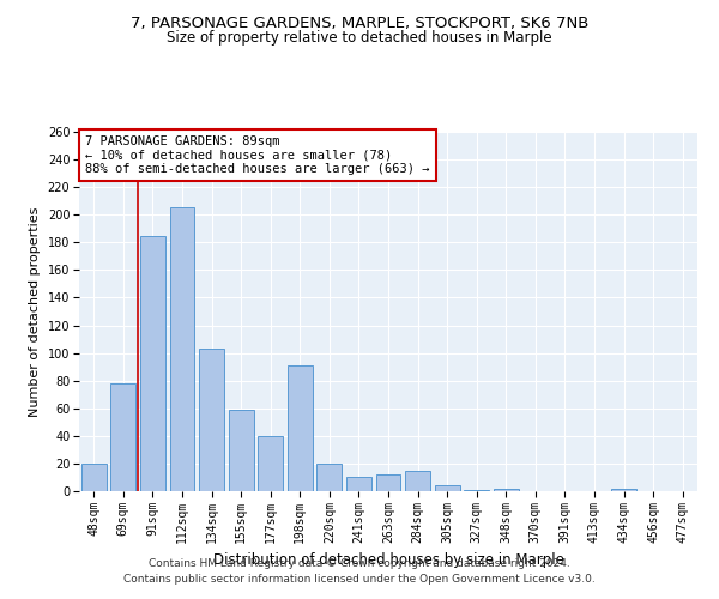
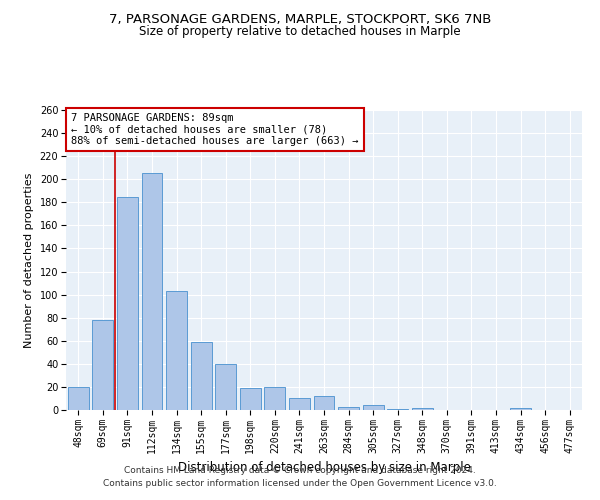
198sqm: 91 -> 19
284sqm: 15 -> 3
